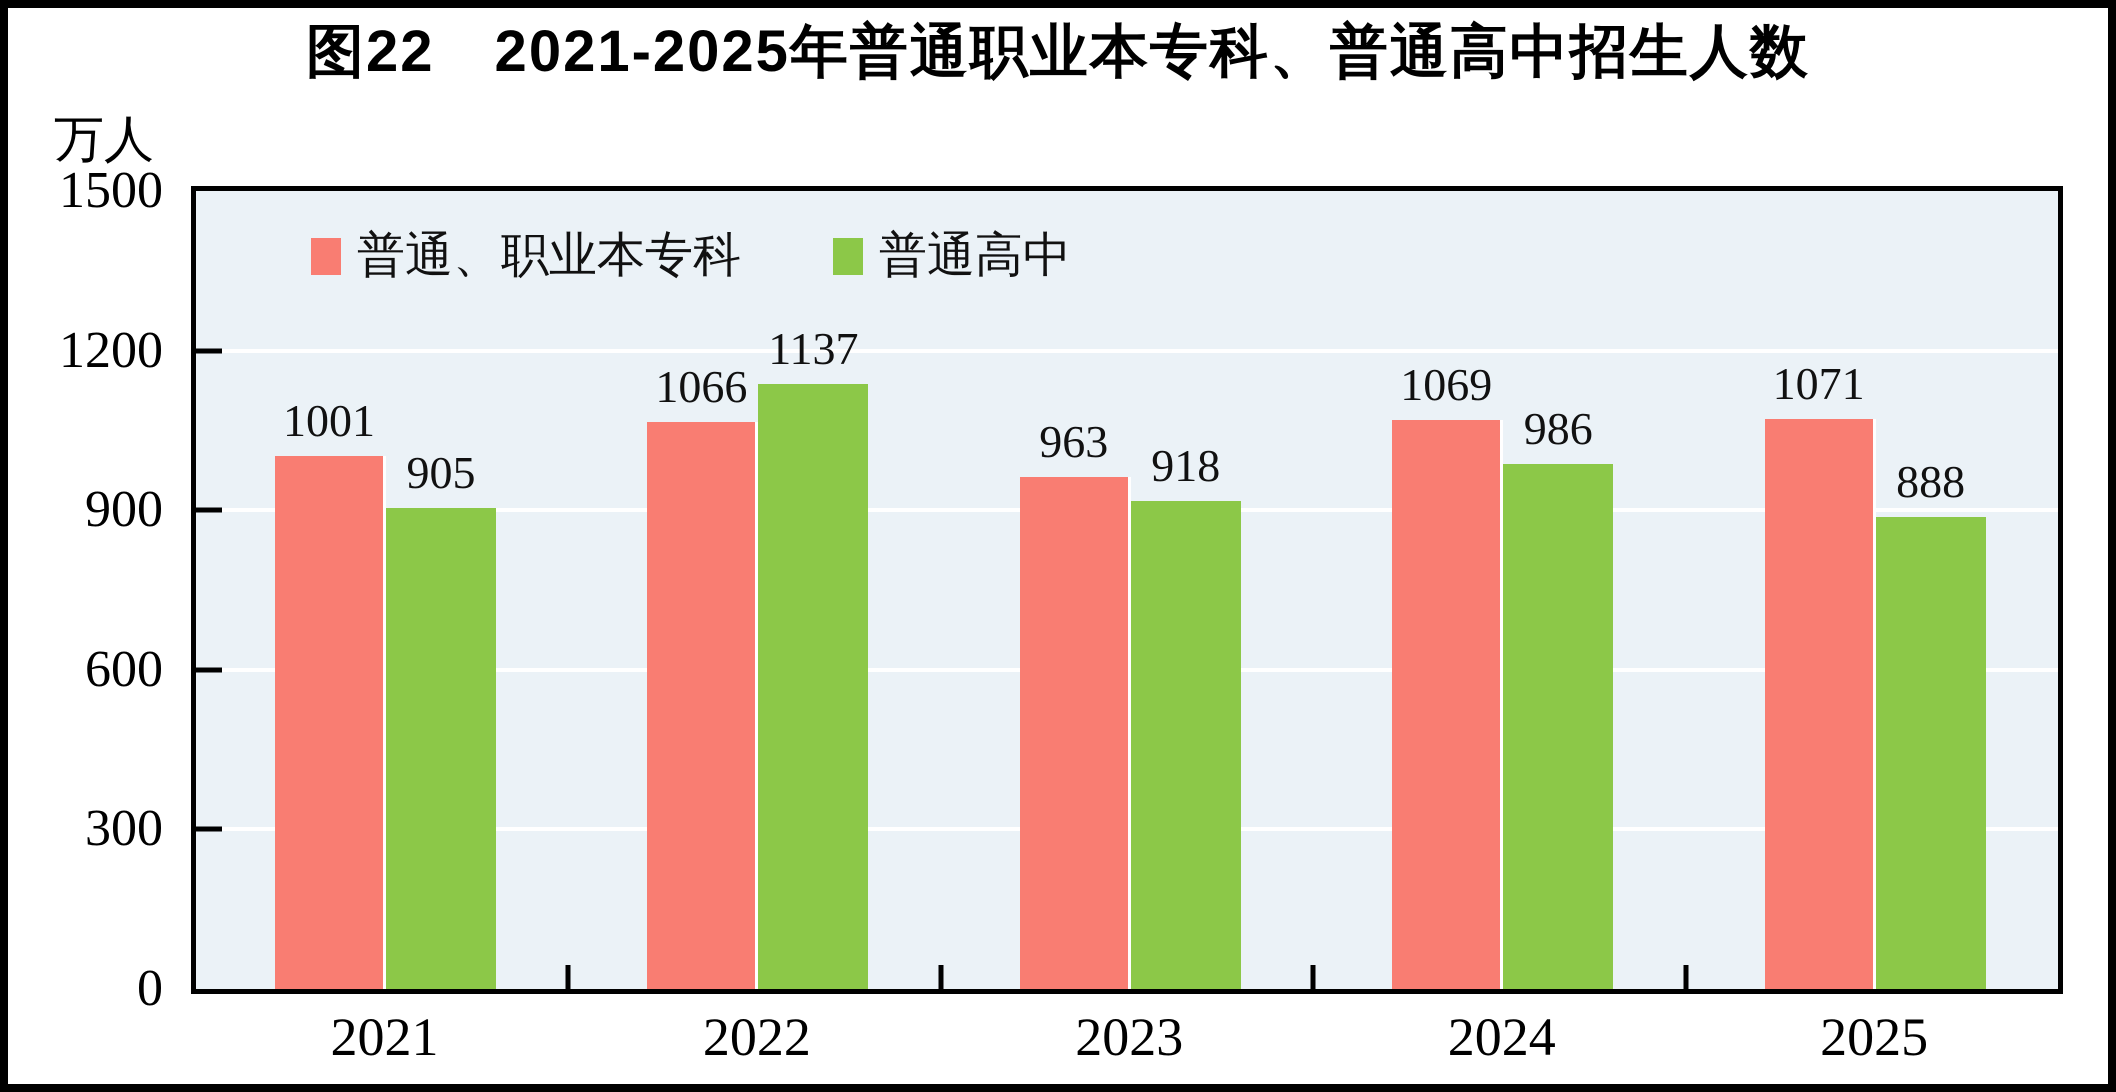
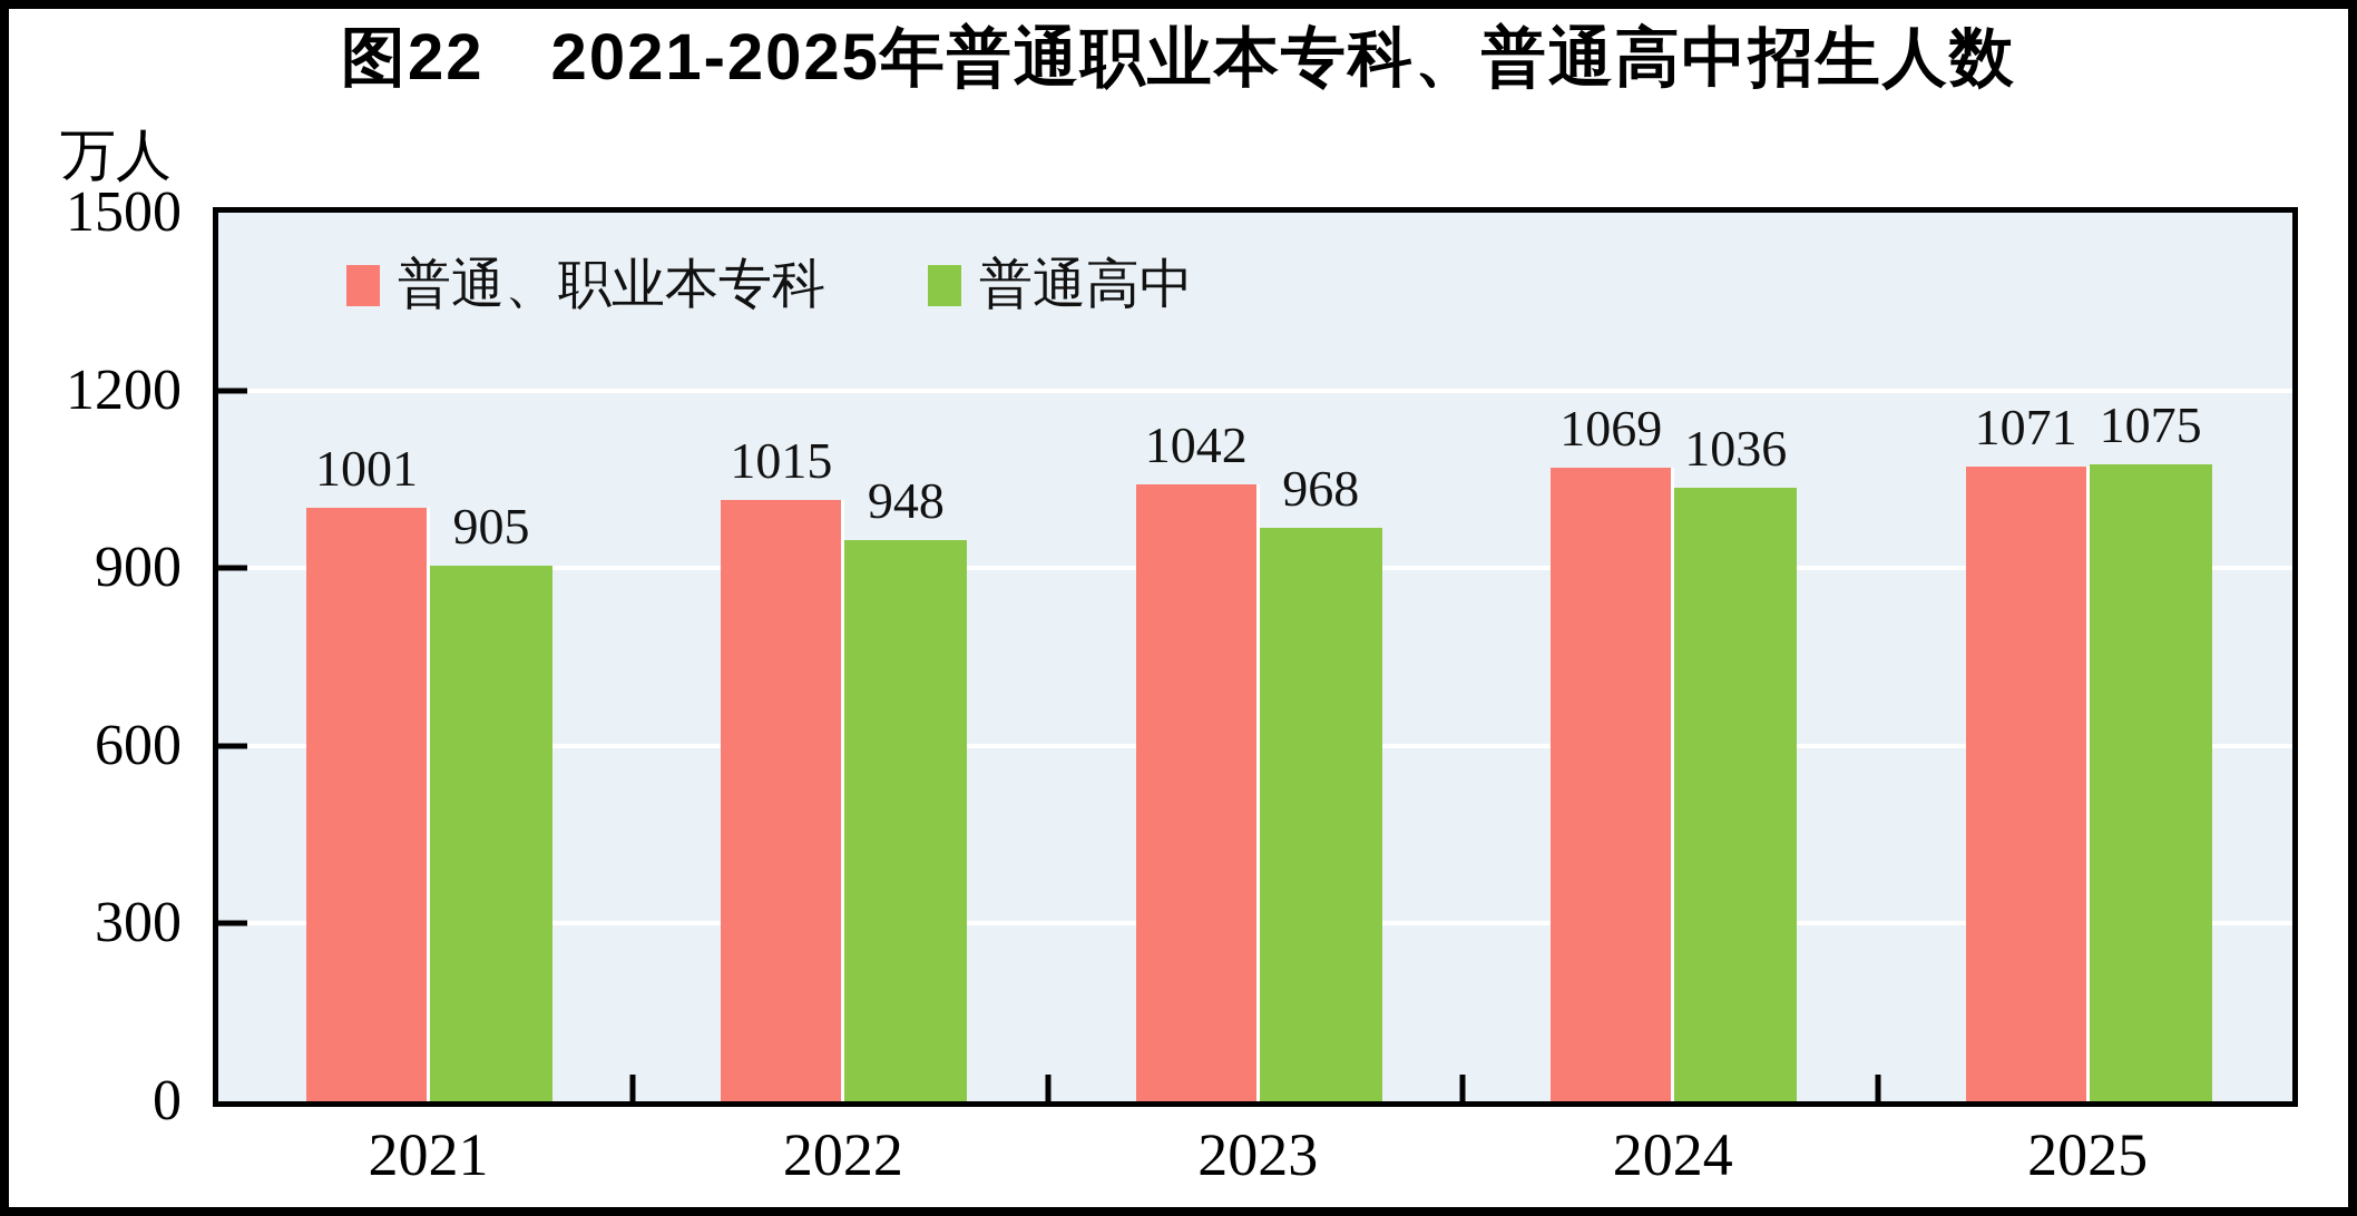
普通、职业本专科/2022: 1066 -> 1015
普通高中/2022: 1137 -> 948
普通、职业本专科/2023: 963 -> 1042
普通高中/2023: 918 -> 968
普通高中/2024: 986 -> 1036
普通高中/2025: 888 -> 1075
